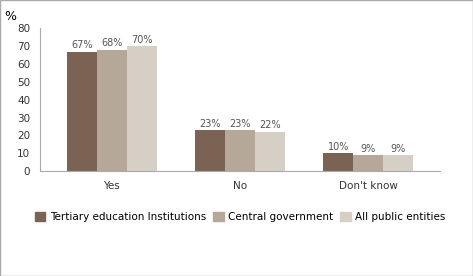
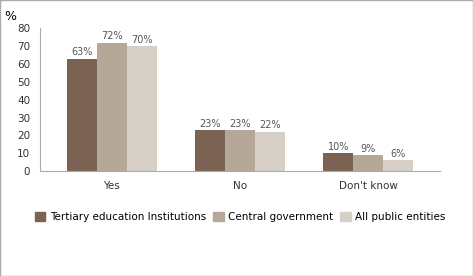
Tertiary education Institutions/Yes: 67% -> 63%
Central government/Yes: 68% -> 72%
All public entities/Don't know: 9% -> 6%
